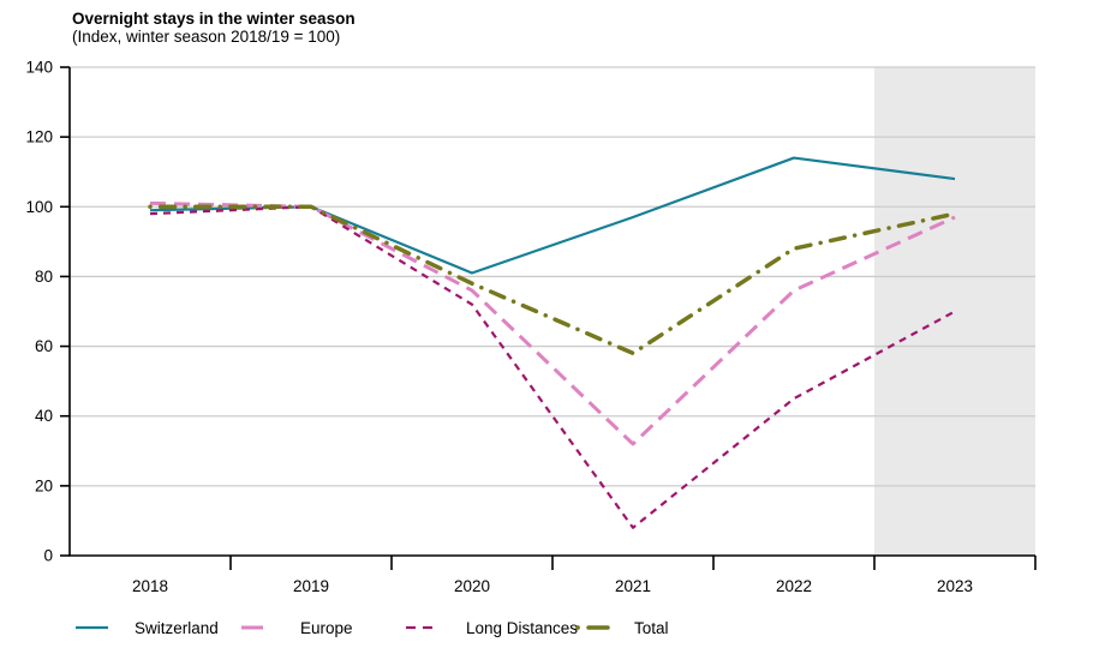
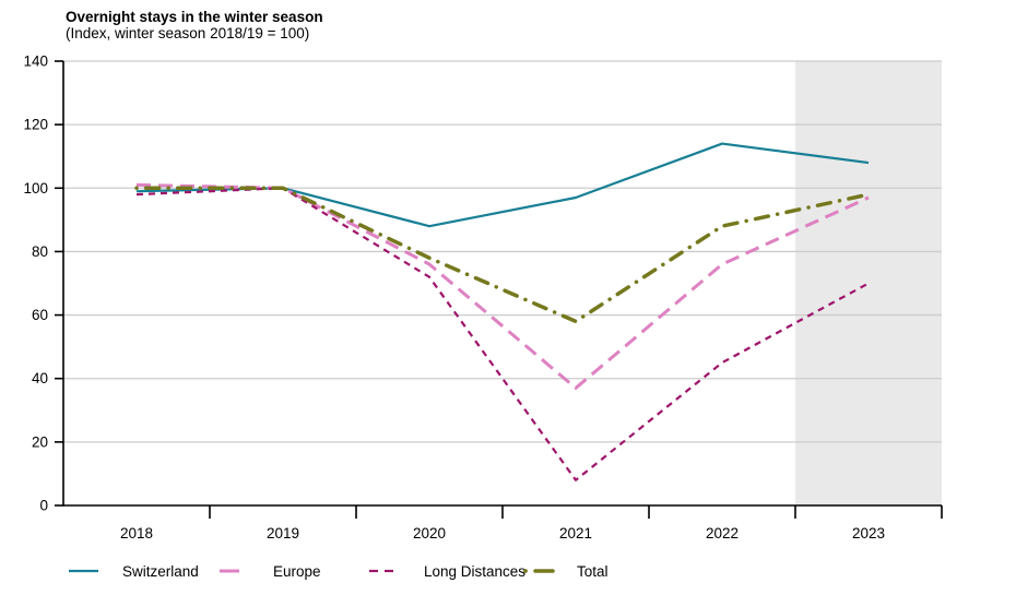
Switzerland/2020: 81 -> 88
Europe/2021: 32 -> 37
